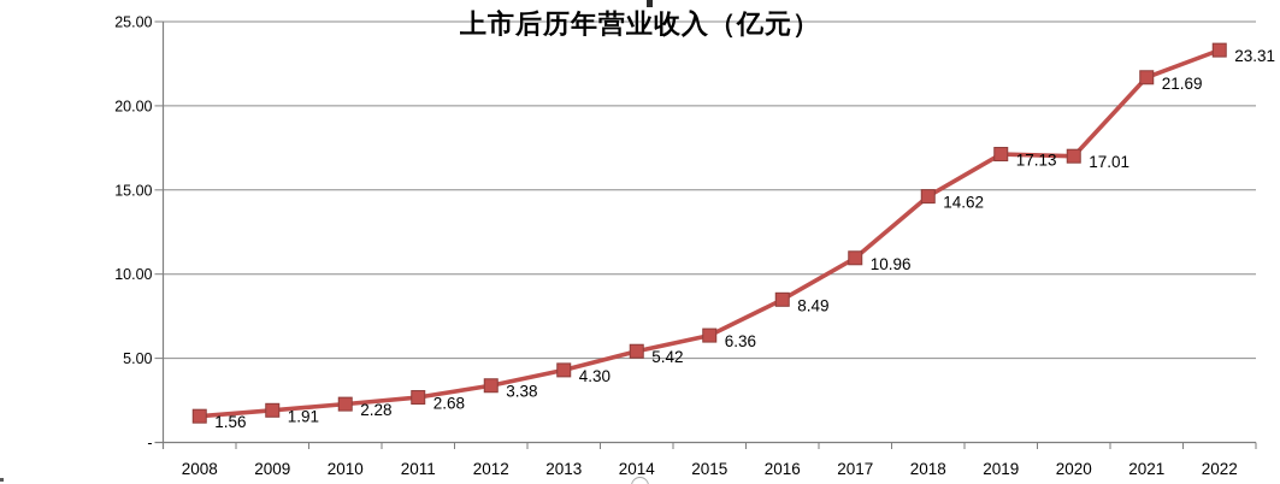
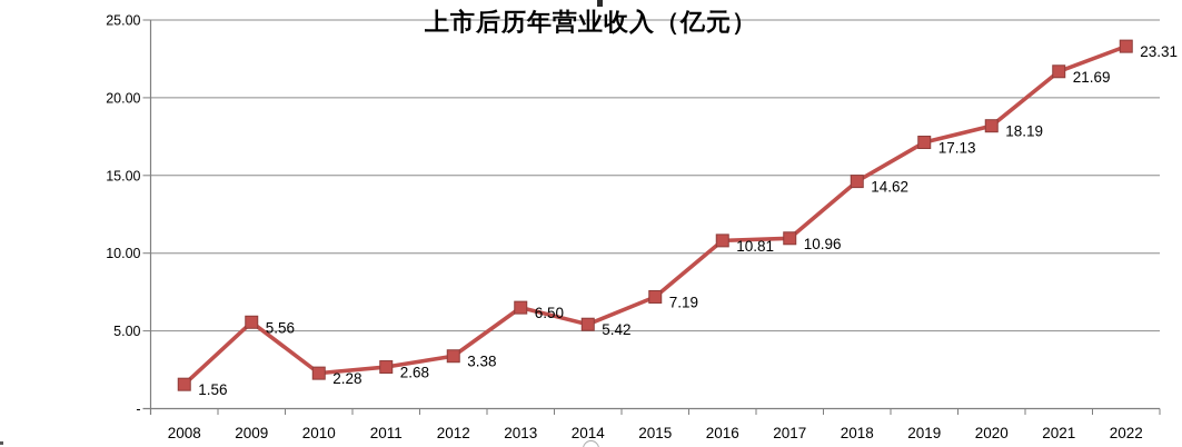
2009: 1.91 -> 5.56
2013: 4.30 -> 6.50
2015: 6.36 -> 7.19
2016: 8.49 -> 10.81
2020: 17.01 -> 18.19
